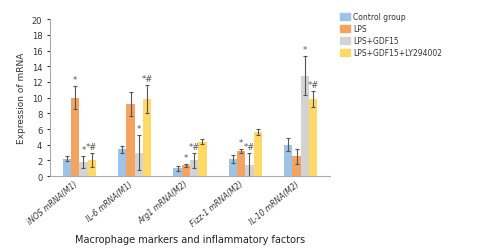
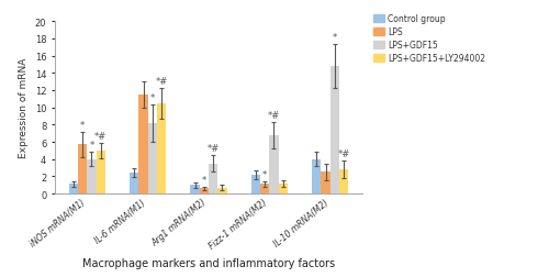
Control group/iNOS mRNA(M1): 2.2 -> 1.1
LPS/iNOS mRNA(M1): 10.0 -> 5.7
LPS+GDF15/iNOS mRNA(M1): 1.8 -> 4.0
LPS+GDF15+LY294002/iNOS mRNA(M1): 2.0 -> 5.0
Control group/IL-6 mRNA(M1): 3.4 -> 2.4
LPS/IL-6 mRNA(M1): 9.2 -> 11.5
LPS+GDF15/IL-6 mRNA(M1): 3.0 -> 8.2
LPS+GDF15+LY294002/IL-6 mRNA(M1): 9.8 -> 10.5
LPS/Arg1 mRNA(M2): 1.4 -> 0.6
LPS+GDF15/Arg1 mRNA(M2): 2.0 -> 3.5
LPS+GDF15+LY294002/Arg1 mRNA(M2): 4.4 -> 0.7
LPS/Fizz-1 mRNA(M2): 3.2 -> 1.1
LPS+GDF15/Fizz-1 mRNA(M2): 1.4 -> 6.8
LPS+GDF15+LY294002/Fizz-1 mRNA(M2): 5.6 -> 1.2
LPS+GDF15/IL-10 mRNA(M2): 12.8 -> 14.8
LPS+GDF15+LY294002/IL-10 mRNA(M2): 9.8 -> 2.8
